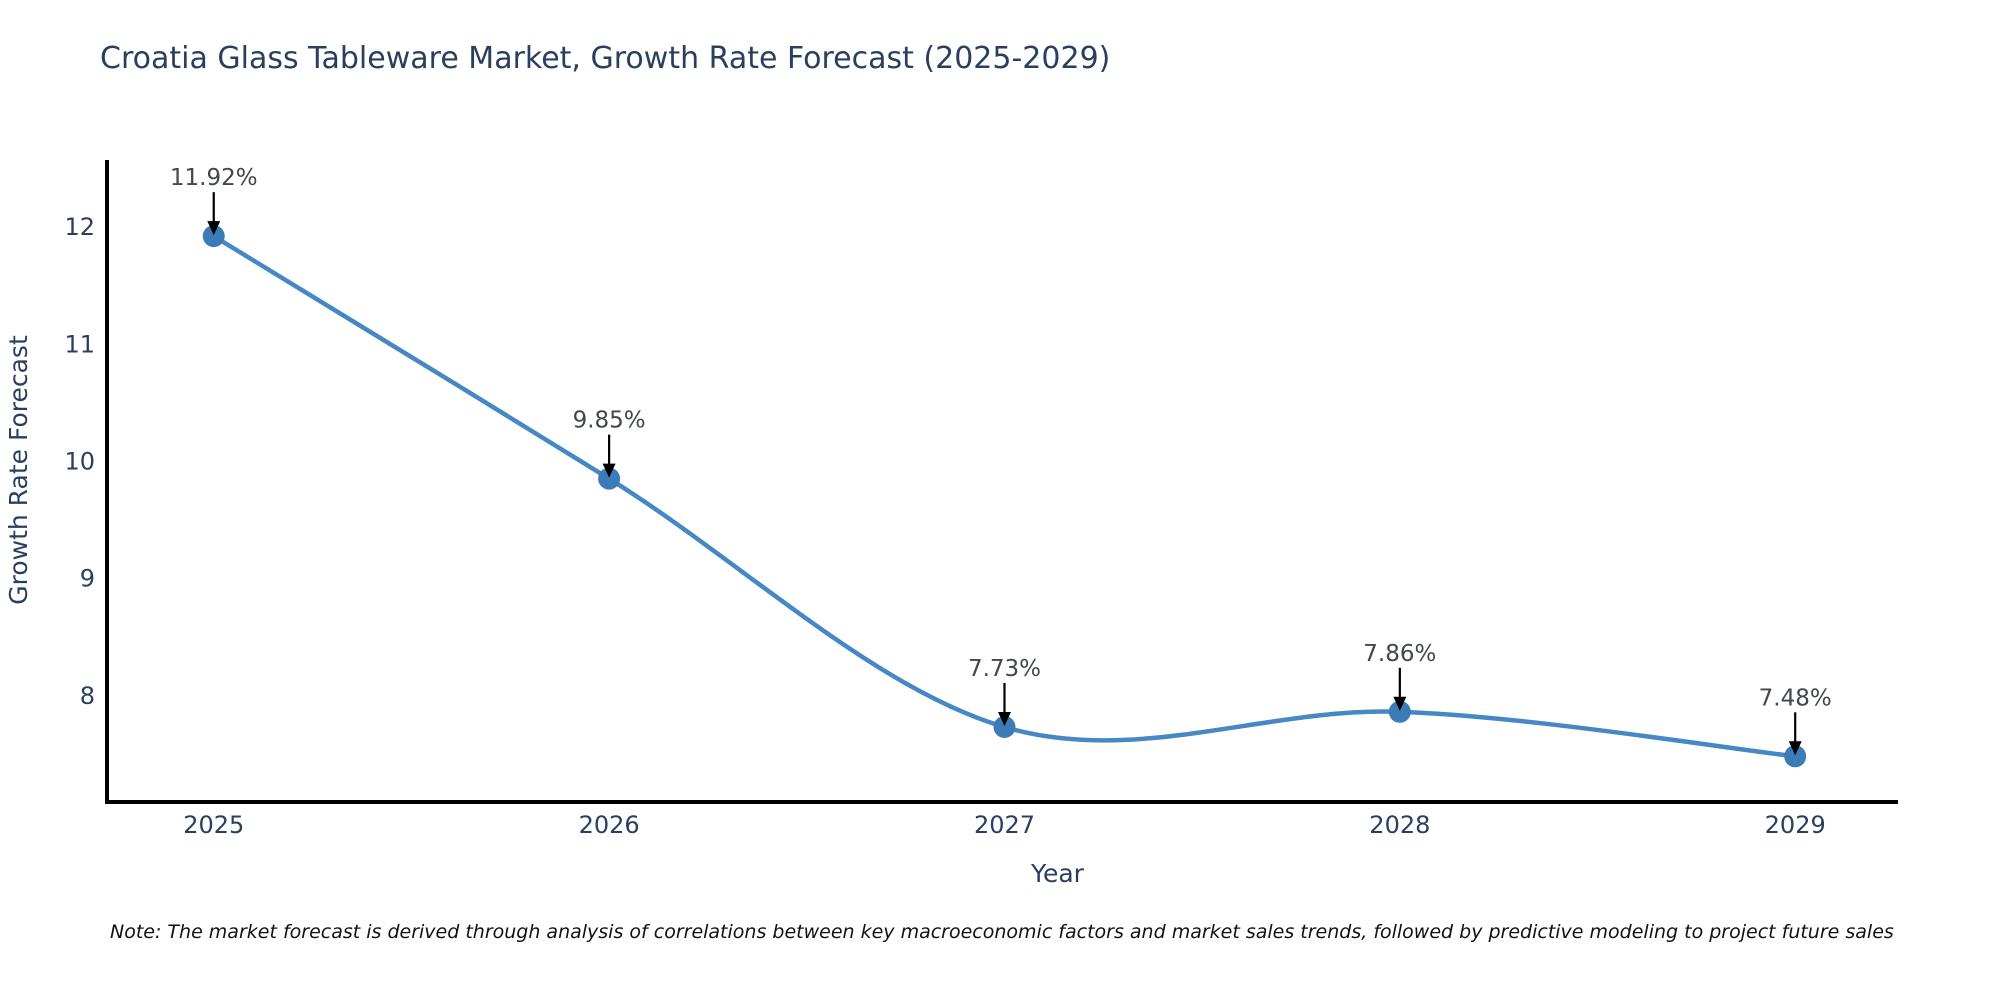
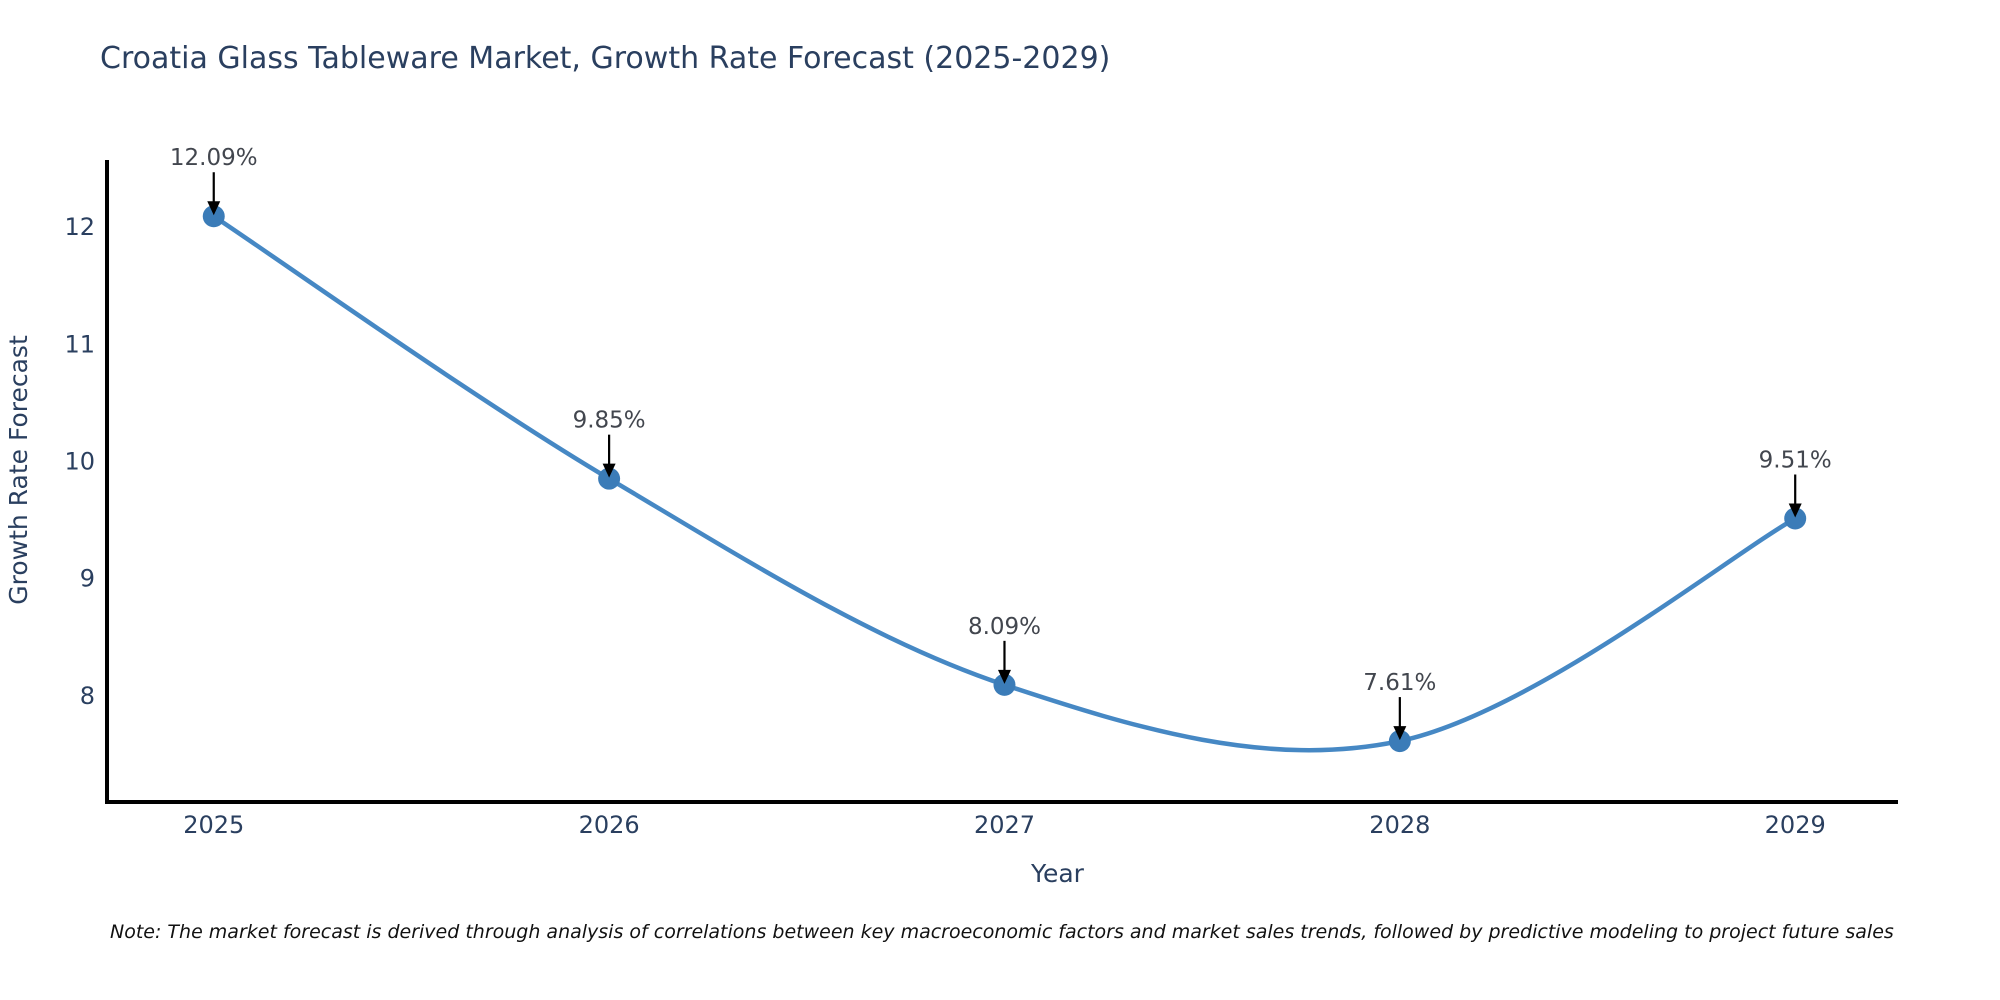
2025: 11.92% -> 12.09%
2027: 7.73% -> 8.09%
2028: 7.86% -> 7.61%
2029: 7.48% -> 9.51%
